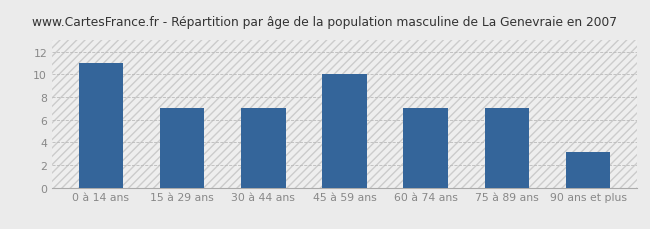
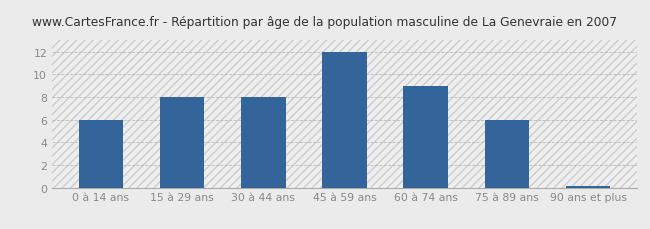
0 à 14 ans: 11.0 -> 6.0
15 à 29 ans: 7.0 -> 8.0
30 à 44 ans: 7.0 -> 8.0
45 à 59 ans: 10.0 -> 12.0
60 à 74 ans: 7.0 -> 9.0
75 à 89 ans: 7.0 -> 6.0
90 ans et plus: 3.1 -> 0.1
